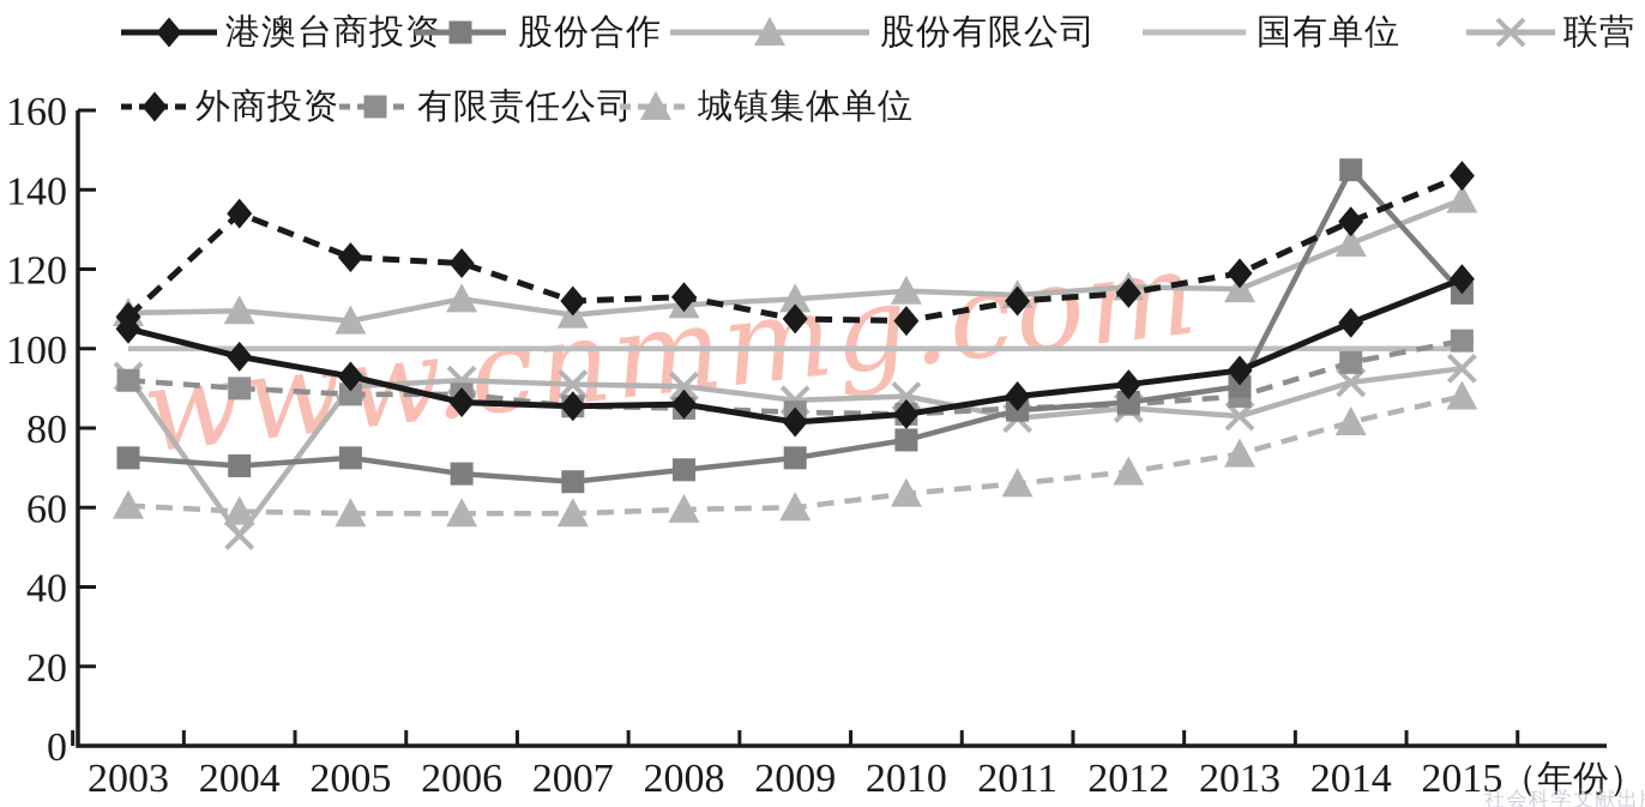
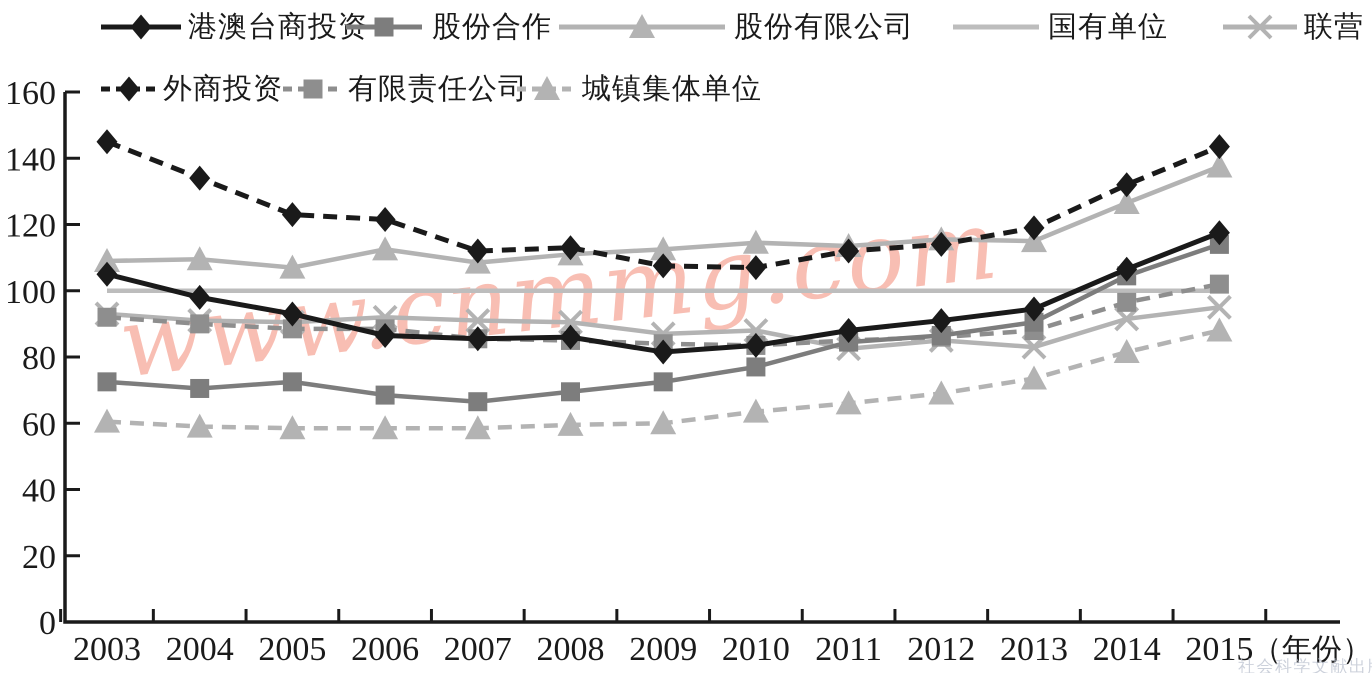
外商投资/2003: 108 -> 145
联营/2004: 53 -> 91
股份合作/2014: 145 -> 104
